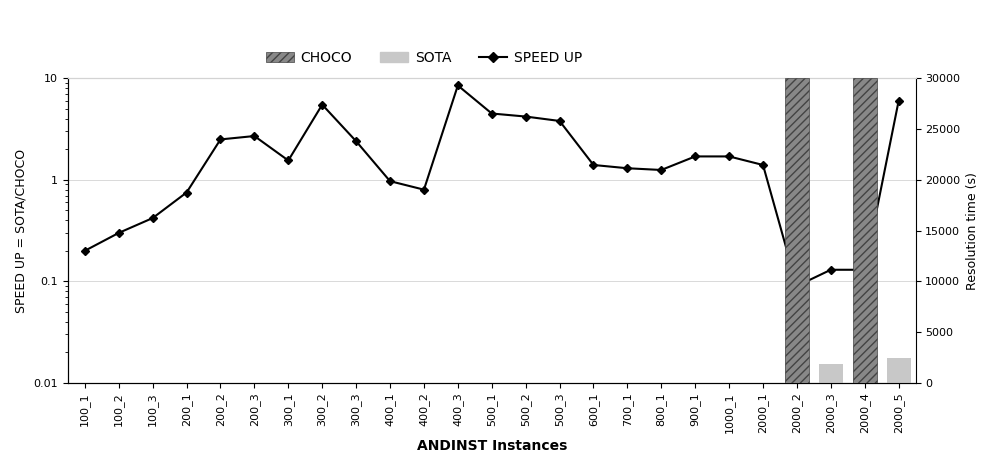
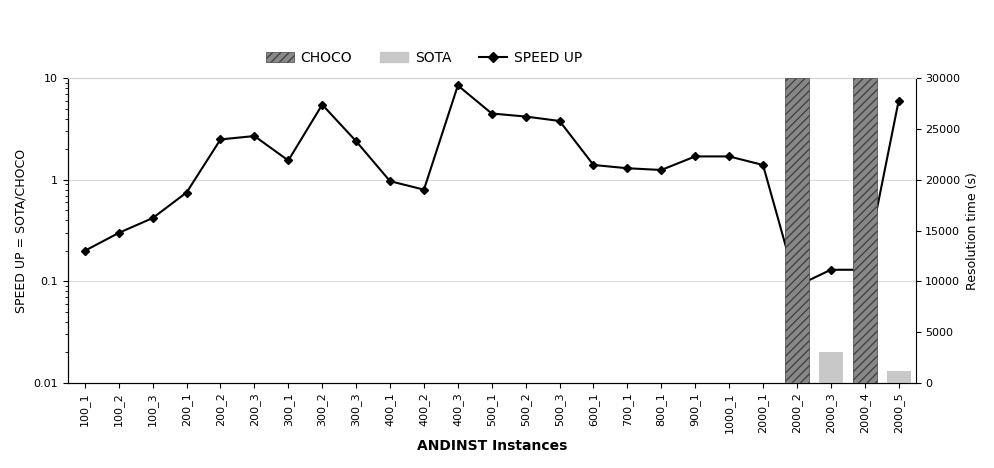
SOTA/2000_3: 1900 -> 3000
SOTA/2000_5: 2400 -> 1200
